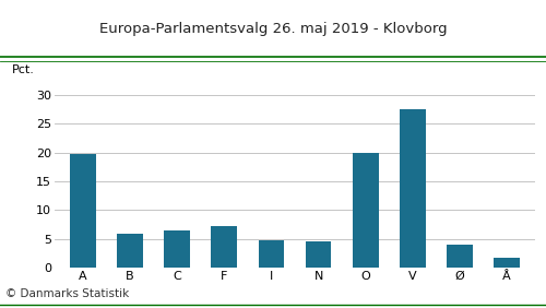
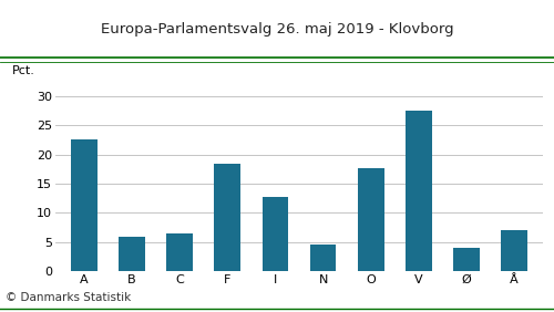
A: 19.7 -> 22.6
F: 7.3 -> 18.4
I: 4.7 -> 12.8
O: 20.0 -> 17.6
Å: 1.8 -> 7.0
